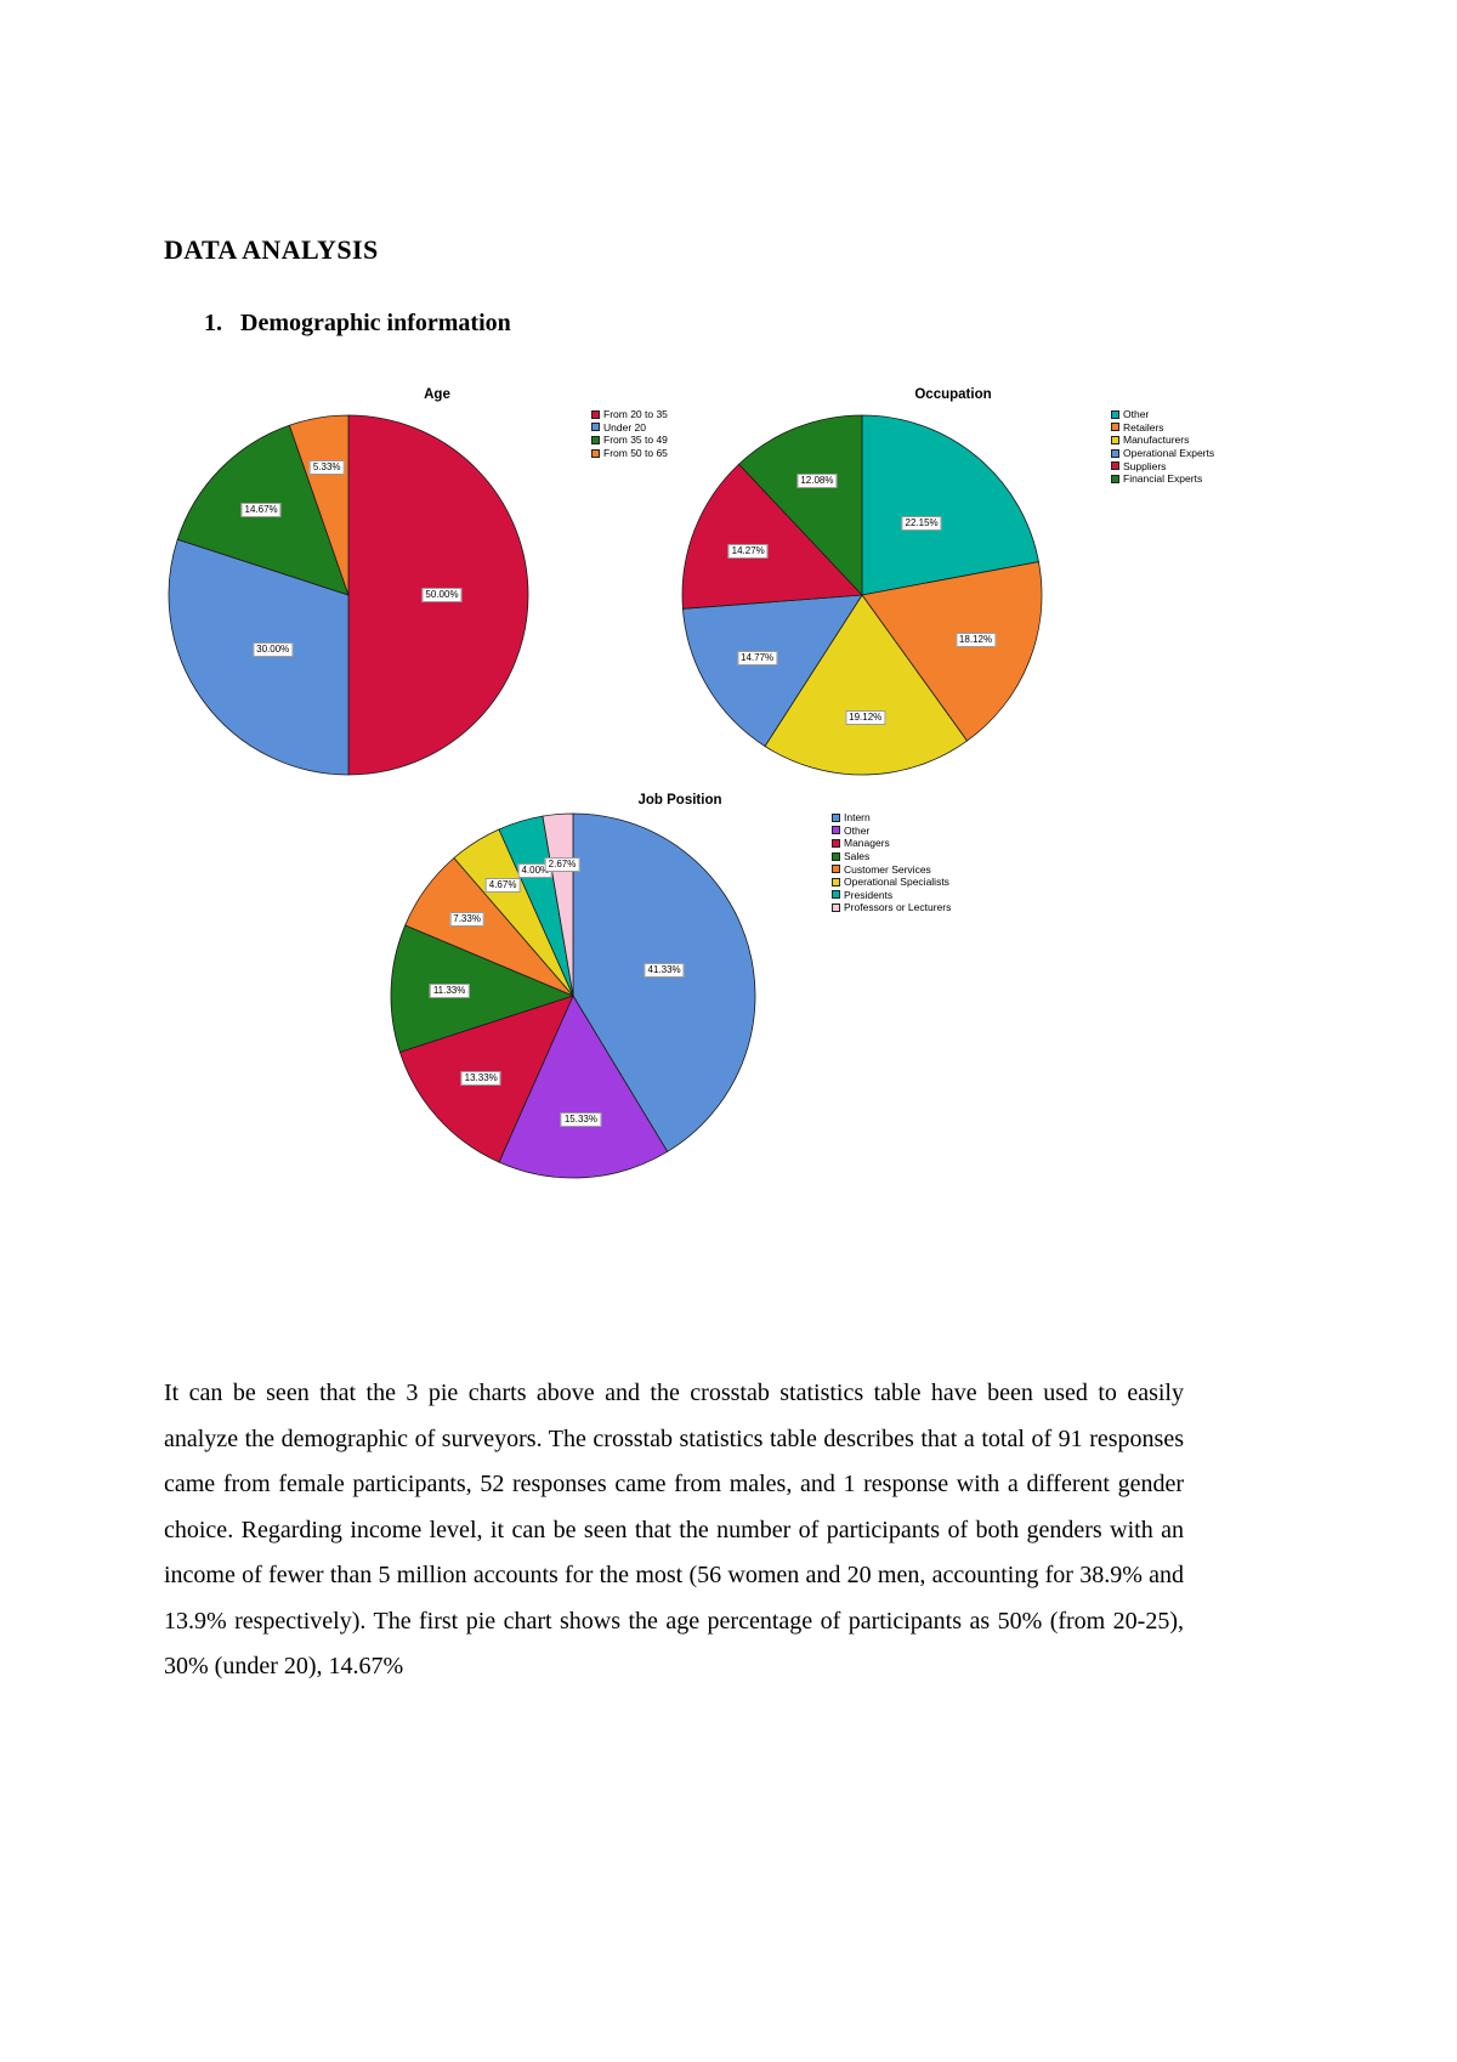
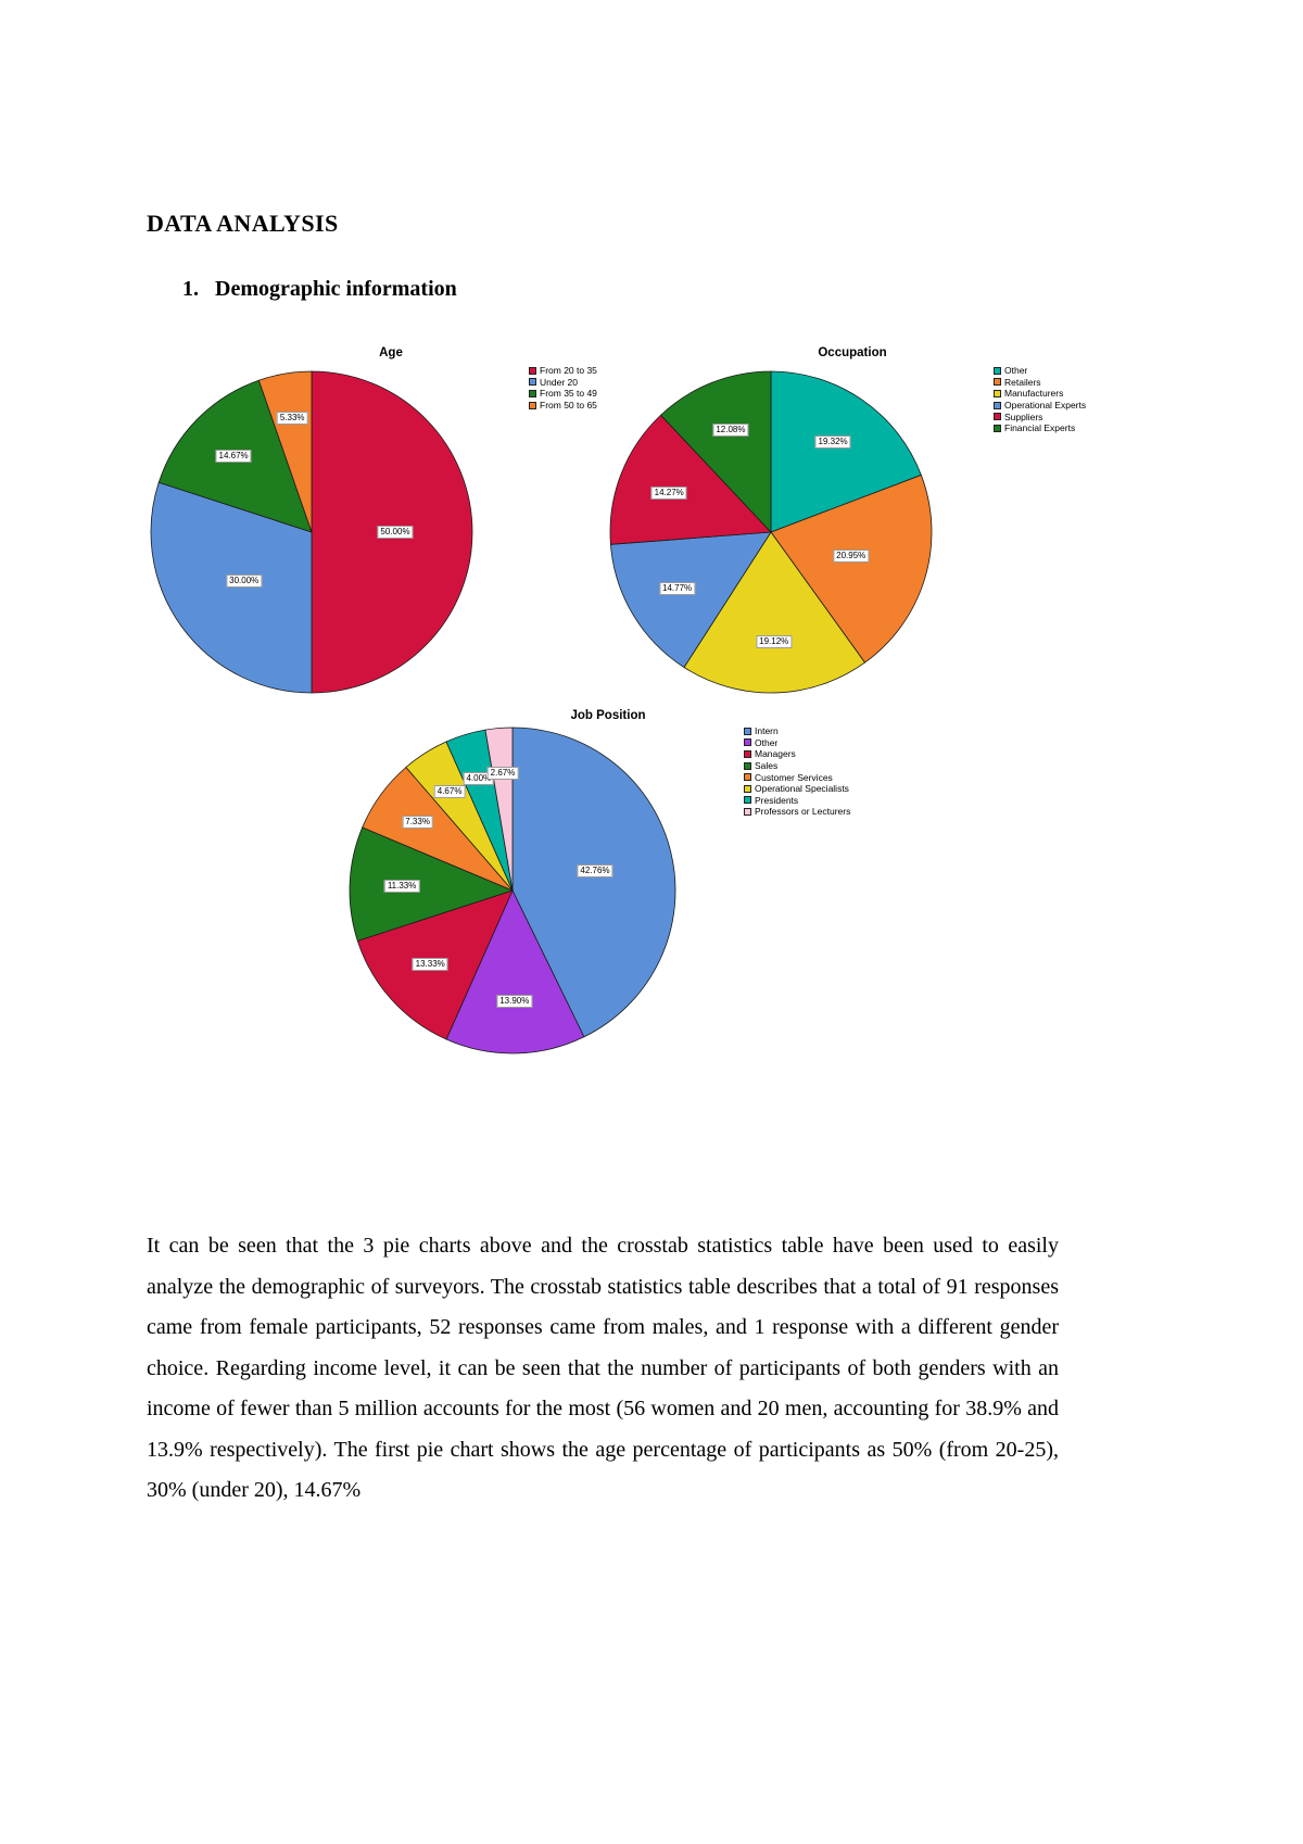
Occupation/Other: 22.15% -> 19.32%
Occupation/Retailers: 18.12% -> 20.95%
Job Position/Intern: 41.33% -> 42.76%
Job Position/Other: 15.33% -> 13.90%
